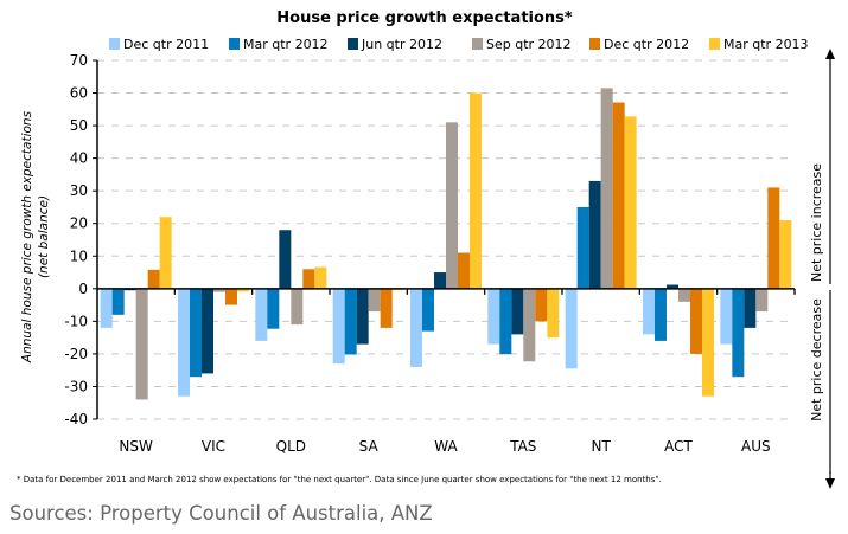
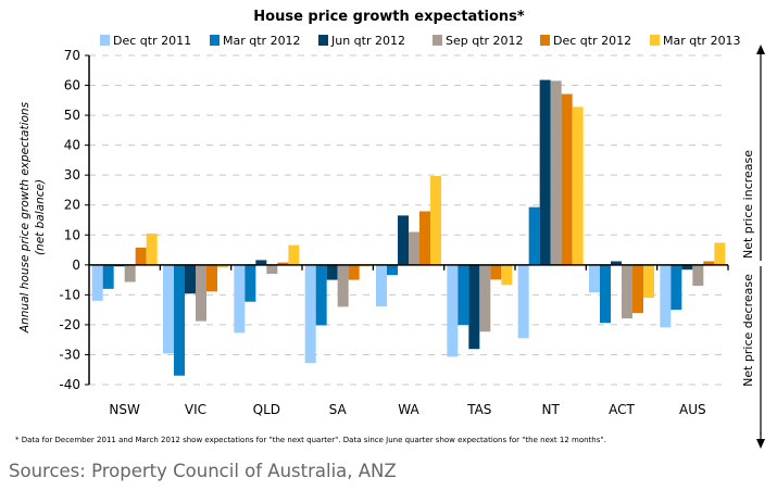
Sep qtr 2012/NSW: -34 -> -6
Mar qtr 2013/NSW: 22 -> 10
Dec qtr 2011/VIC: -33 -> -30
Mar qtr 2012/VIC: -27 -> -37
Jun qtr 2012/VIC: -26 -> -10
Sep qtr 2012/VIC: -1 -> -19
Dec qtr 2012/VIC: -5 -> -9
Dec qtr 2011/QLD: -16 -> -23
Jun qtr 2012/QLD: 18 -> 2
Sep qtr 2012/QLD: -11 -> -3
Dec qtr 2012/QLD: 6 -> 1
Dec qtr 2011/SA: -23 -> -33
Jun qtr 2012/SA: -17 -> -5
Sep qtr 2012/SA: -7 -> -14
Dec qtr 2012/SA: -12 -> -5
Dec qtr 2011/WA: -24 -> -14
Mar qtr 2012/WA: -13 -> -3
Jun qtr 2012/WA: 5 -> 16
Sep qtr 2012/WA: 51 -> 11
Dec qtr 2012/WA: 11 -> 18
Mar qtr 2013/WA: 60 -> 30
Dec qtr 2011/TAS: -17 -> -31
Jun qtr 2012/TAS: -14 -> -28
Dec qtr 2012/TAS: -10 -> -5
Mar qtr 2013/TAS: -15 -> -7
Mar qtr 2012/NT: 25 -> 19
Jun qtr 2012/NT: 33 -> 62
Dec qtr 2011/ACT: -14 -> -9
Mar qtr 2012/ACT: -16 -> -19
Sep qtr 2012/ACT: -4 -> -18
Dec qtr 2012/ACT: -20 -> -16
Mar qtr 2013/ACT: -33 -> -11
Dec qtr 2011/AUS: -17 -> -21
Mar qtr 2012/AUS: -27 -> -15
Jun qtr 2012/AUS: -12 -> -2
Dec qtr 2012/AUS: 31 -> 1
Mar qtr 2013/AUS: 21 -> 7
